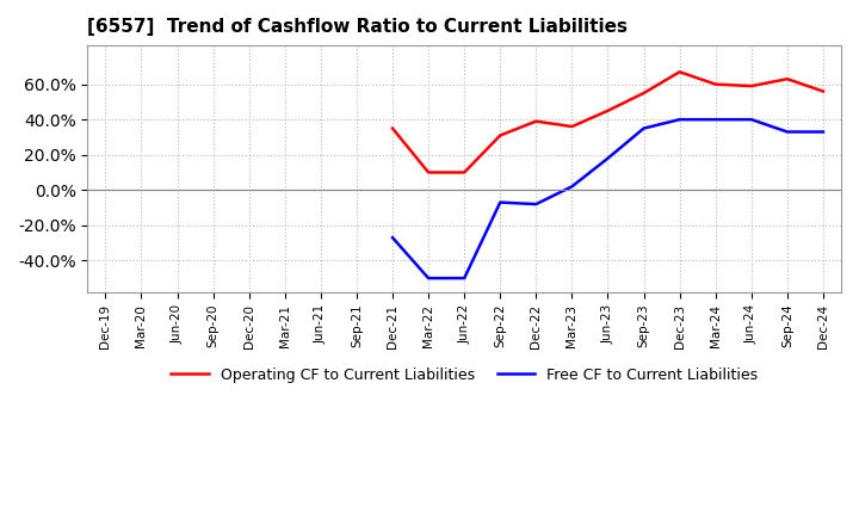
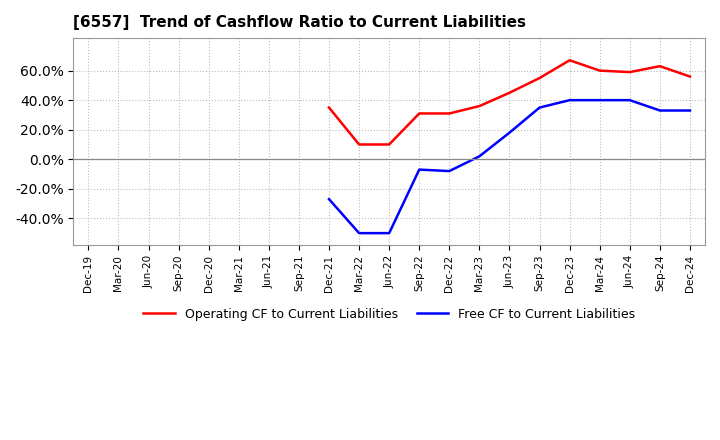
Operating CF to Current Liabilities/Dec-22: 39% -> 31%
